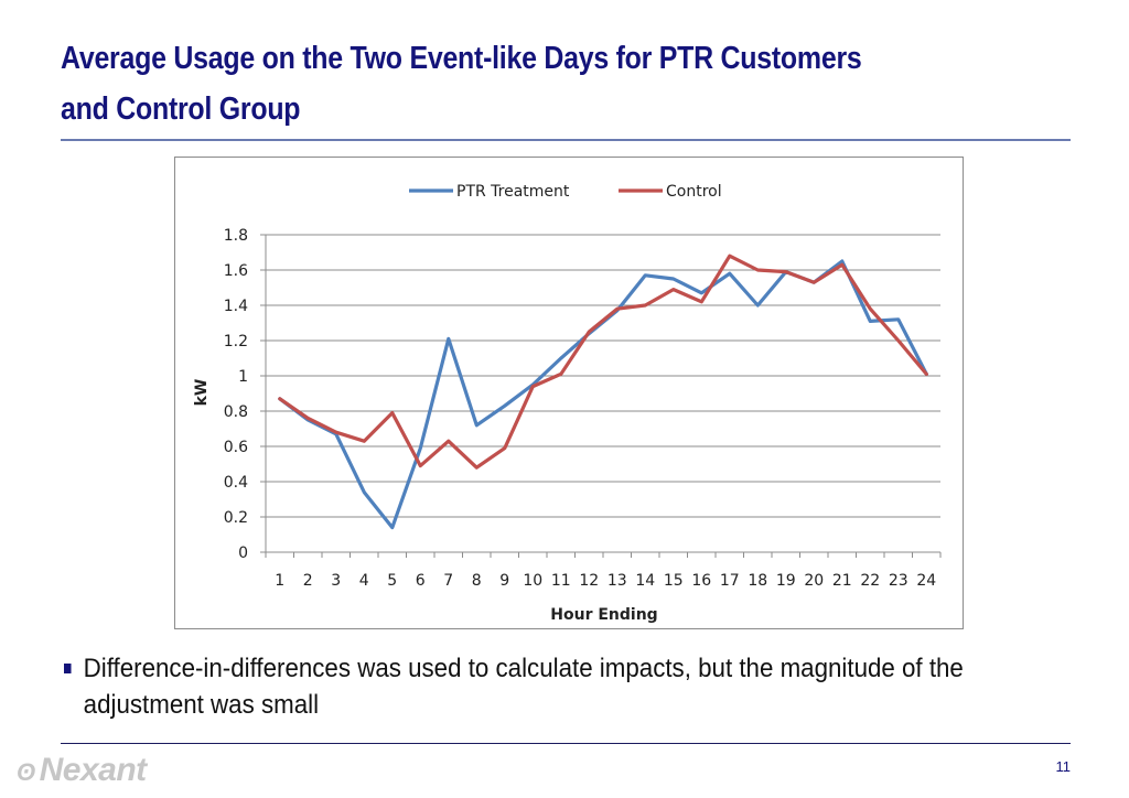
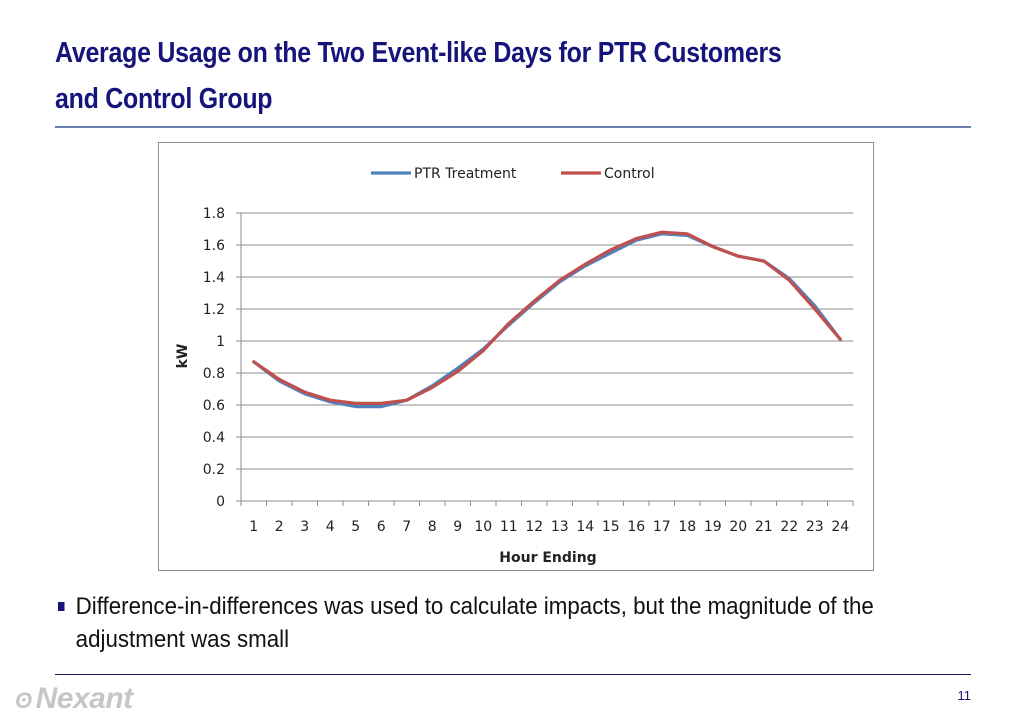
PTR Treatment/4: 0.34 -> 0.62
PTR Treatment/5: 0.14 -> 0.59
Control/5: 0.79 -> 0.61
Control/6: 0.49 -> 0.61
PTR Treatment/7: 1.21 -> 0.63
Control/8: 0.48 -> 0.71
Control/9: 0.59 -> 0.81
Control/11: 1.01 -> 1.11
PTR Treatment/14: 1.57 -> 1.47
Control/14: 1.40 -> 1.48
Control/15: 1.49 -> 1.57
PTR Treatment/16: 1.47 -> 1.63
Control/16: 1.42 -> 1.64
PTR Treatment/17: 1.58 -> 1.67
PTR Treatment/18: 1.40 -> 1.66
Control/18: 1.60 -> 1.67
PTR Treatment/21: 1.65 -> 1.50
Control/21: 1.63 -> 1.50
PTR Treatment/22: 1.31 -> 1.39
PTR Treatment/23: 1.32 -> 1.22
